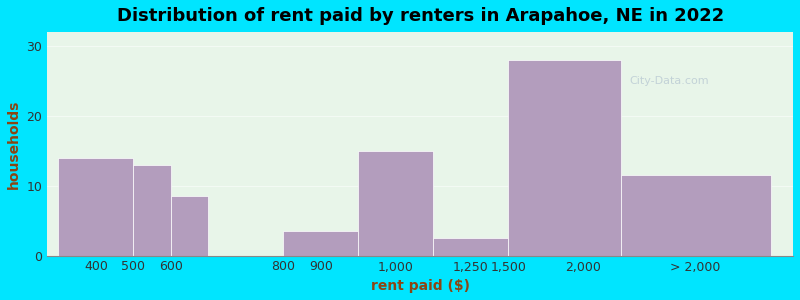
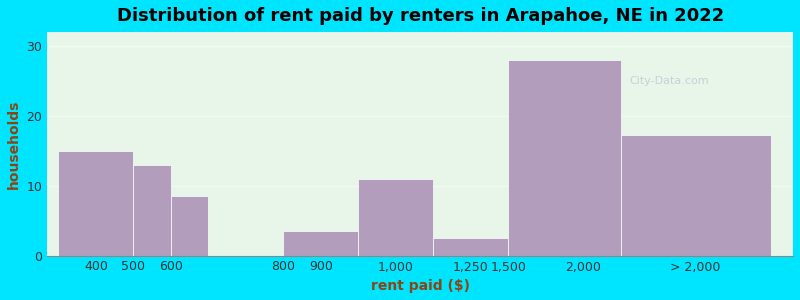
400: 14.0 -> 15.0
1,000: 15.0 -> 11.0
> 2,000: 11.5 -> 17.2
